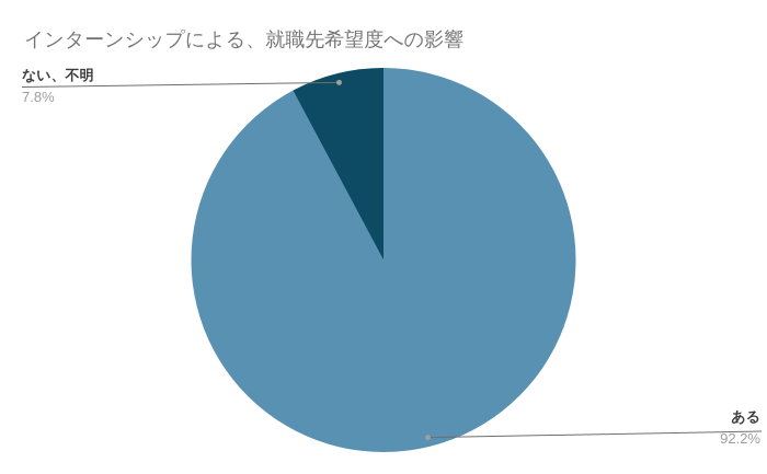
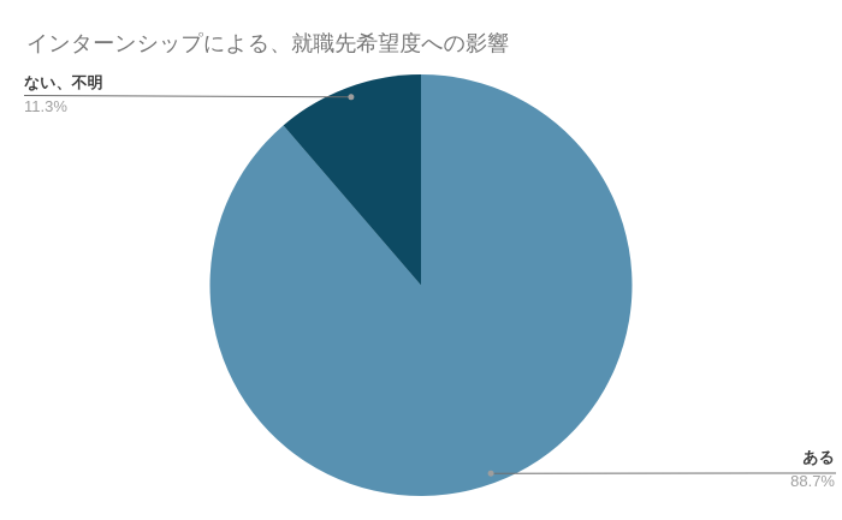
ある: 92.2% -> 88.7%
ない、不明: 7.8% -> 11.3%
